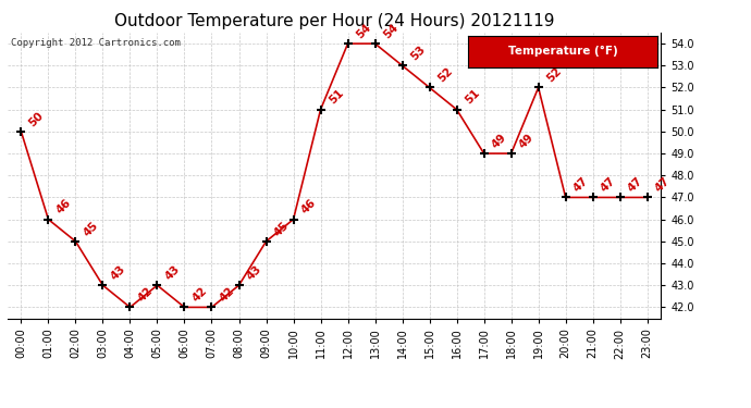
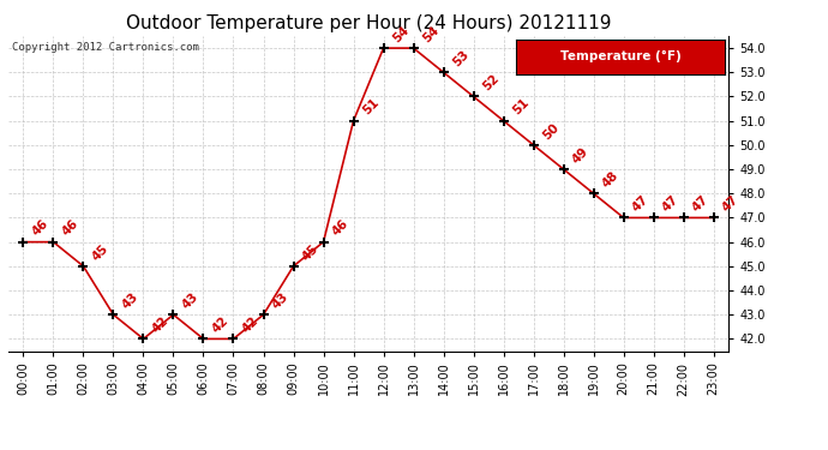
00:00: 50 -> 46
17:00: 49 -> 50
19:00: 52 -> 48
